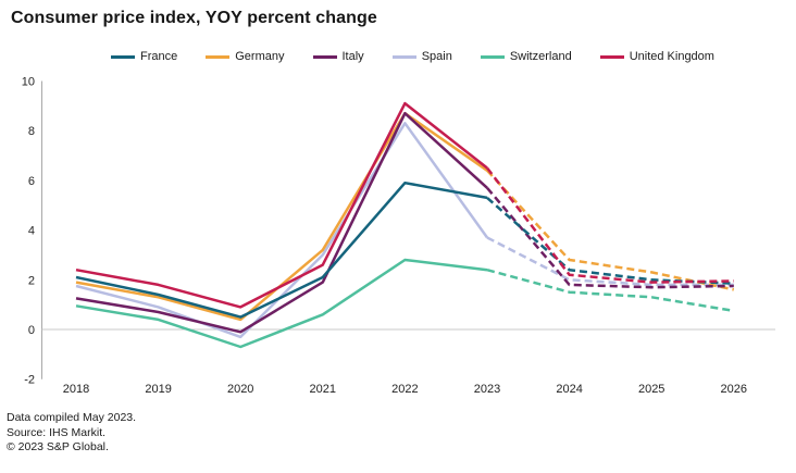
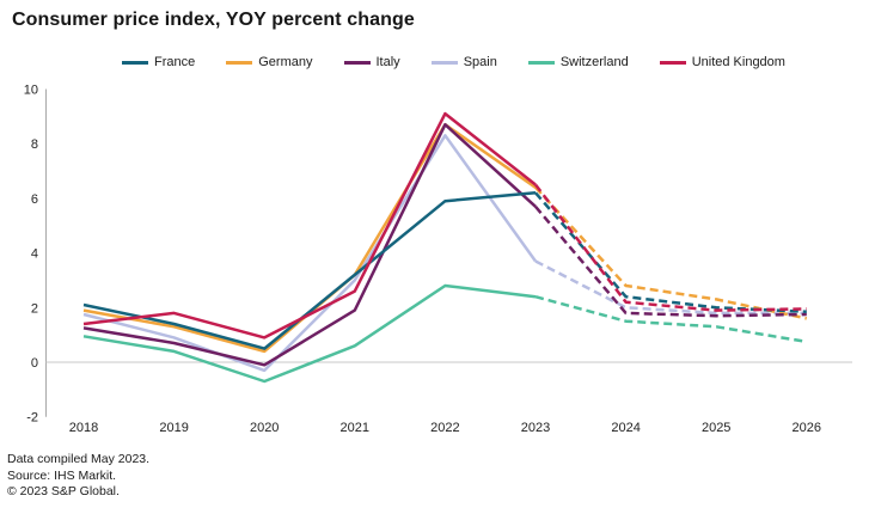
United Kingdom/2018: 2.4 -> 1.4
France/2021: 2.1 -> 3.2
France/2023: 5.3 -> 6.2
